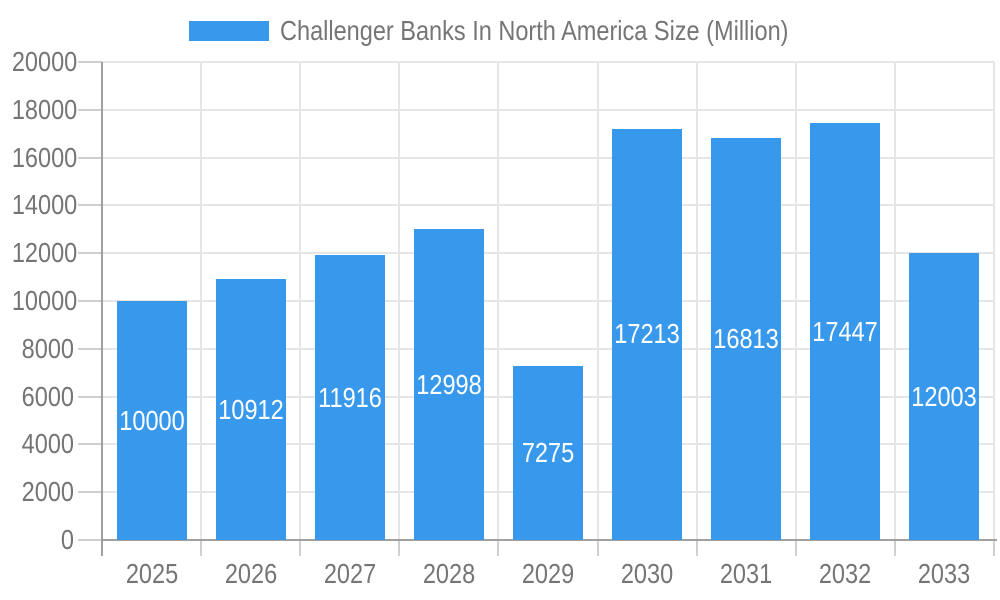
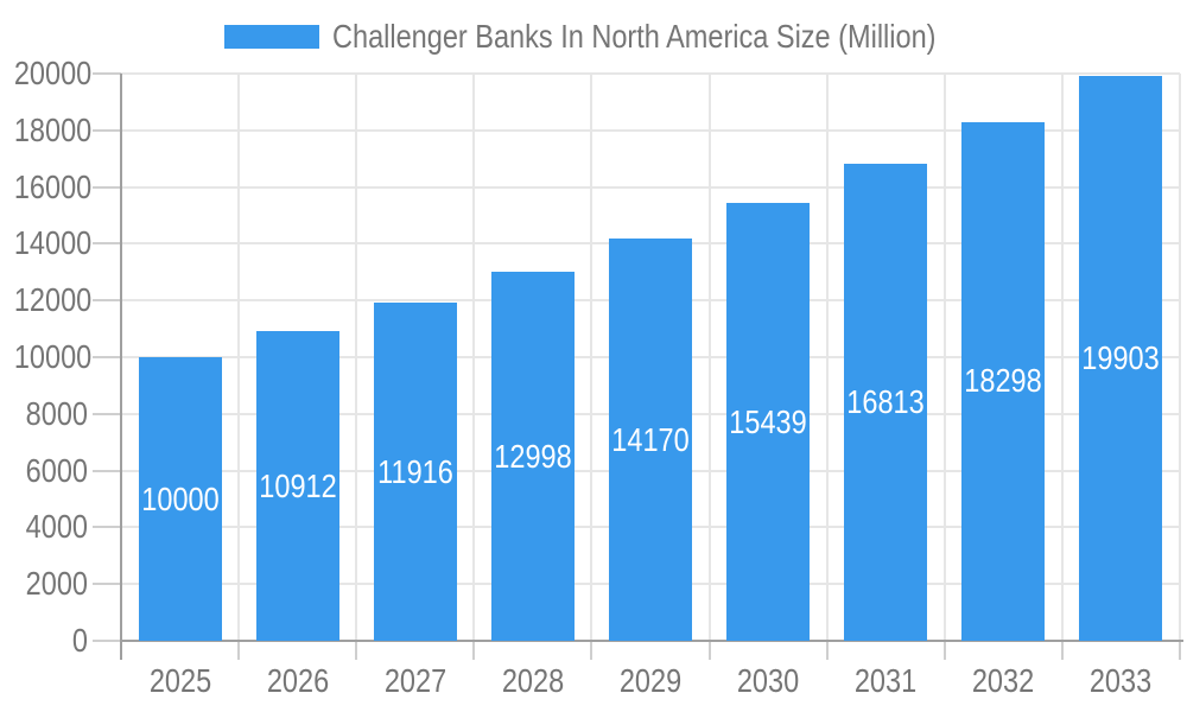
2029: 7275 -> 14170
2030: 17213 -> 15439
2032: 17447 -> 18298
2033: 12003 -> 19903
